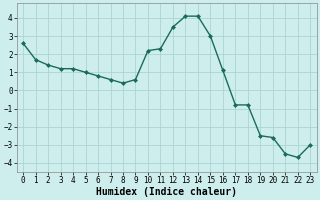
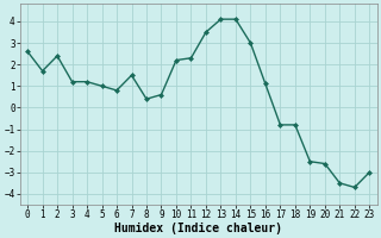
2: 1.4 -> 2.4
7: 0.6 -> 1.5
